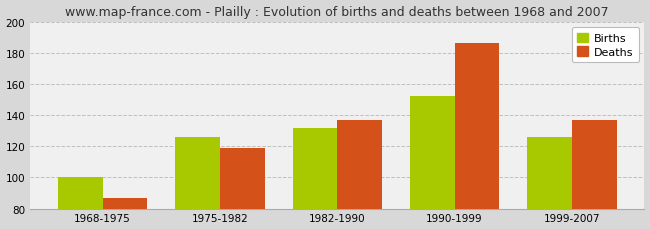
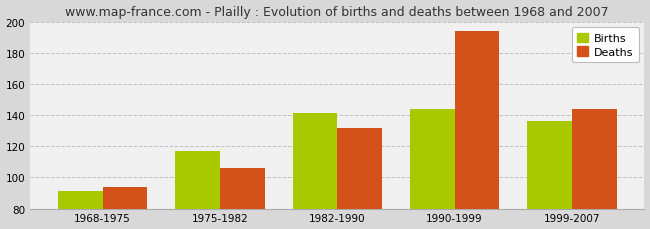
Births/1968-1975: 100 -> 91
Deaths/1968-1975: 87 -> 94
Births/1975-1982: 126 -> 117
Deaths/1975-1982: 119 -> 106
Births/1982-1990: 132 -> 141
Deaths/1982-1990: 137 -> 132
Births/1990-1999: 152 -> 144
Deaths/1990-1999: 186 -> 194
Births/1999-2007: 126 -> 136
Deaths/1999-2007: 137 -> 144
